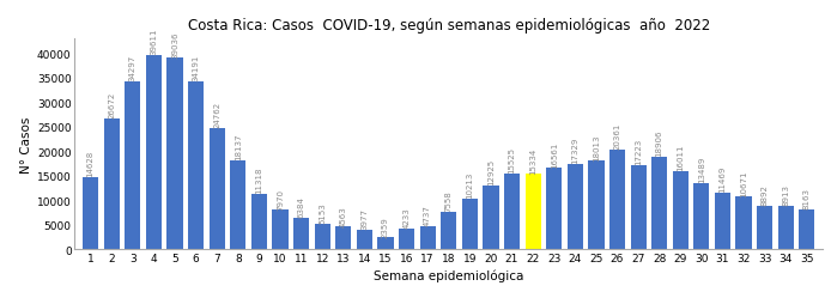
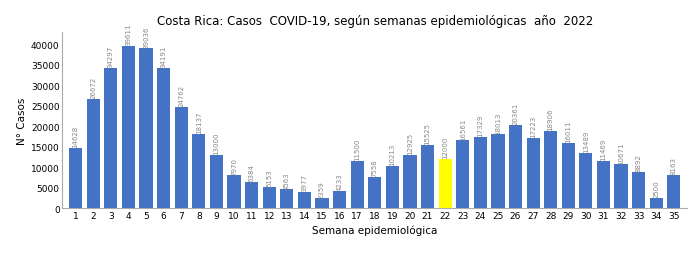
9: 11300 -> 13000
17: 4700 -> 11500
22: 15300 -> 12000
34: 8900 -> 2500
